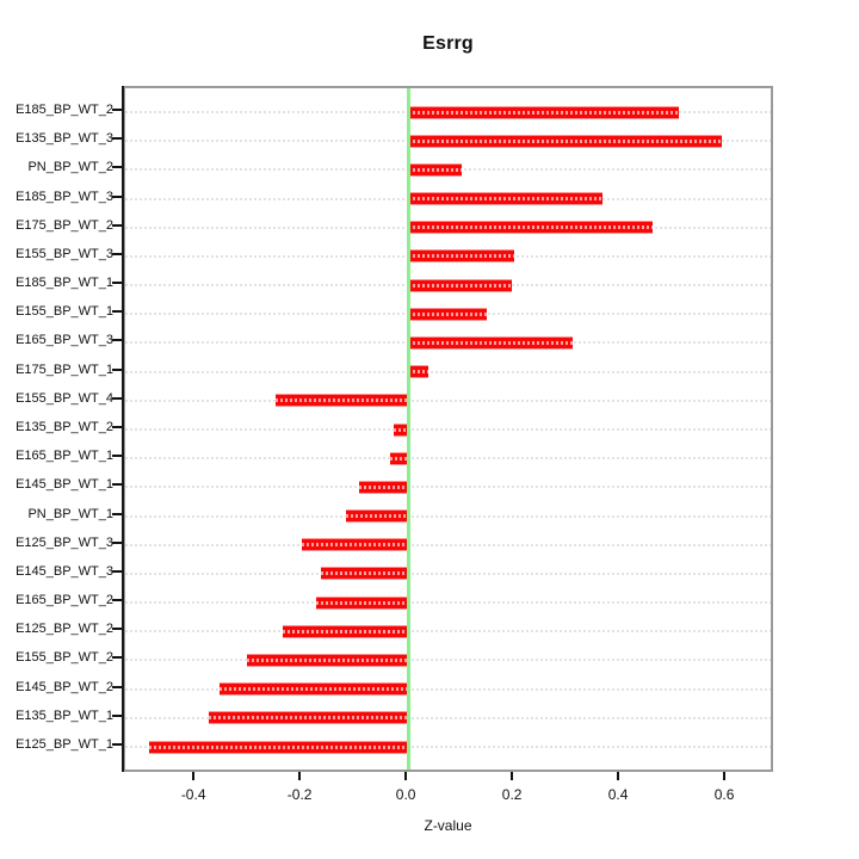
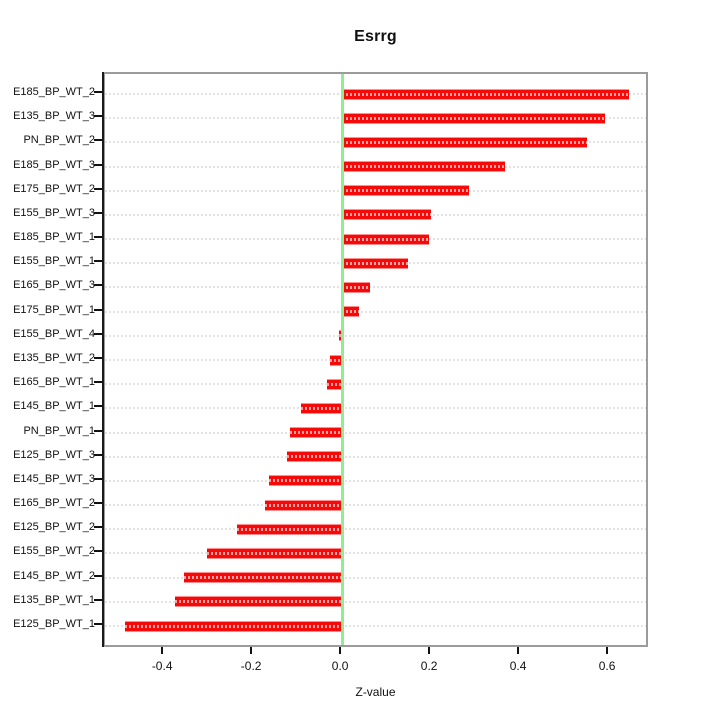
E185_BP_WT_2: 0.51 -> 0.65
PN_BP_WT_2: 0.10 -> 0.55
E175_BP_WT_2: 0.46 -> 0.28
E165_BP_WT_3: 0.31 -> 0.06
E155_BP_WT_4: -0.25 -> -0.01
E125_BP_WT_3: -0.20 -> -0.12
